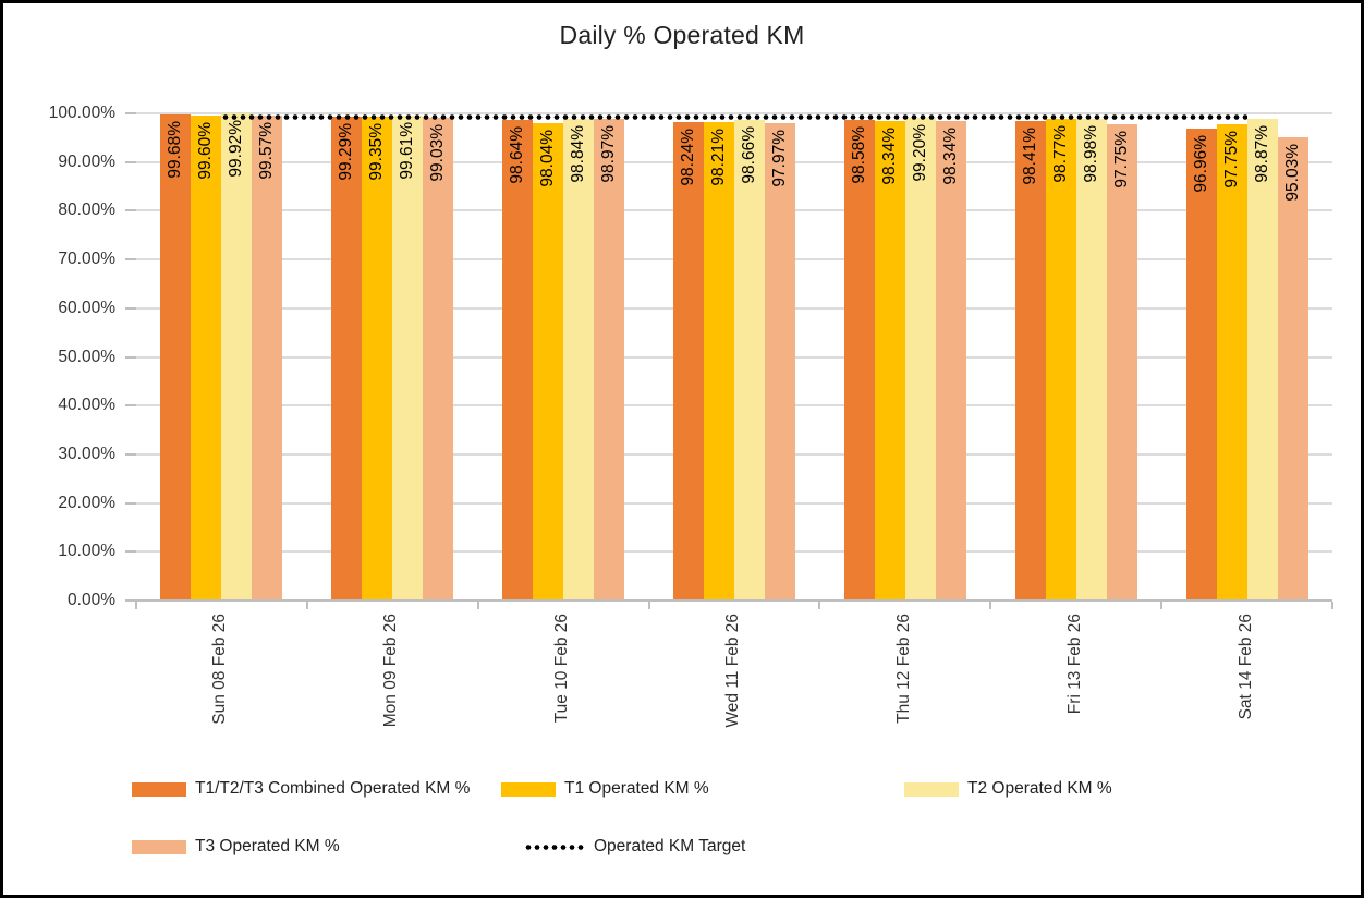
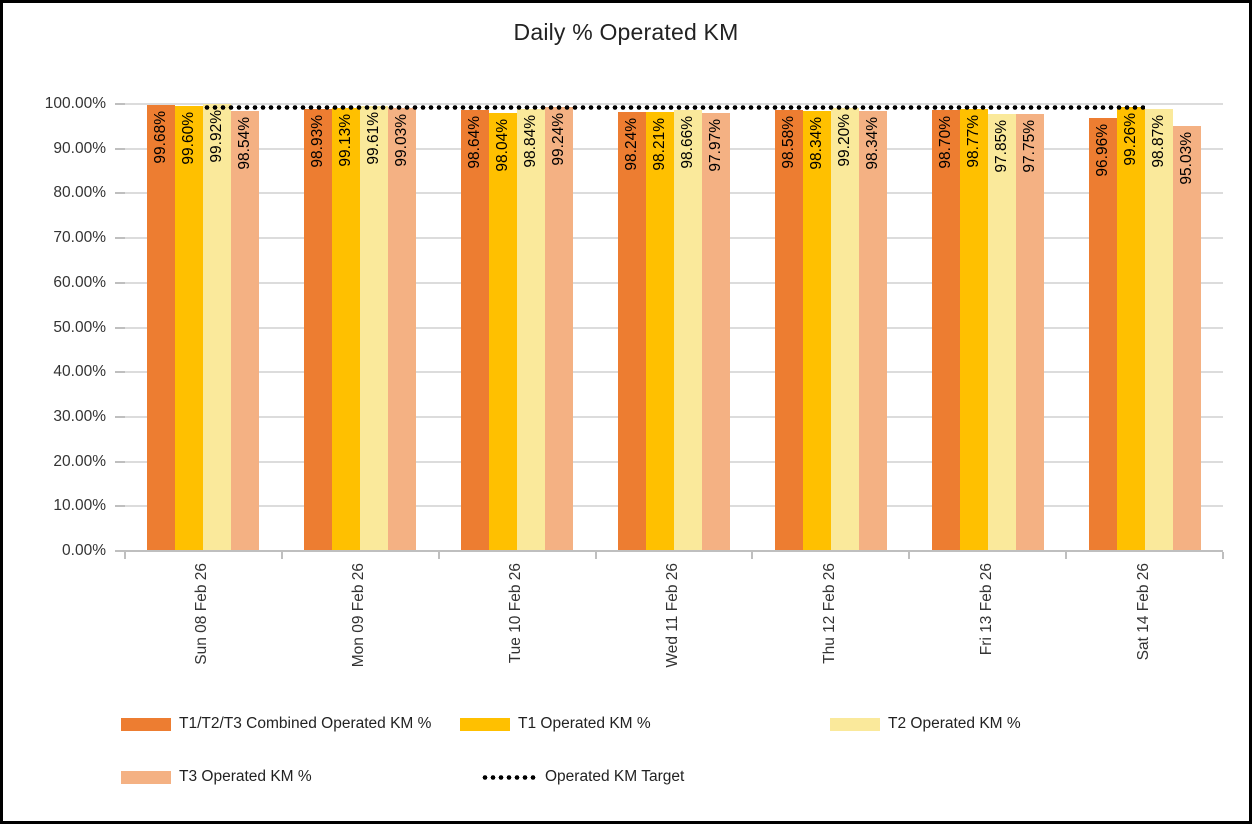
T3 Operated KM %/Sun 08 Feb 26: 99.57% -> 98.54%
T1/T2/T3 Combined Operated KM %/Mon 09 Feb 26: 99.29% -> 98.93%
T1 Operated KM %/Mon 09 Feb 26: 99.35% -> 99.13%
T3 Operated KM %/Tue 10 Feb 26: 98.97% -> 99.24%
T1/T2/T3 Combined Operated KM %/Fri 13 Feb 26: 98.41% -> 98.70%
T2 Operated KM %/Fri 13 Feb 26: 98.98% -> 97.85%
T1 Operated KM %/Sat 14 Feb 26: 97.75% -> 99.26%
